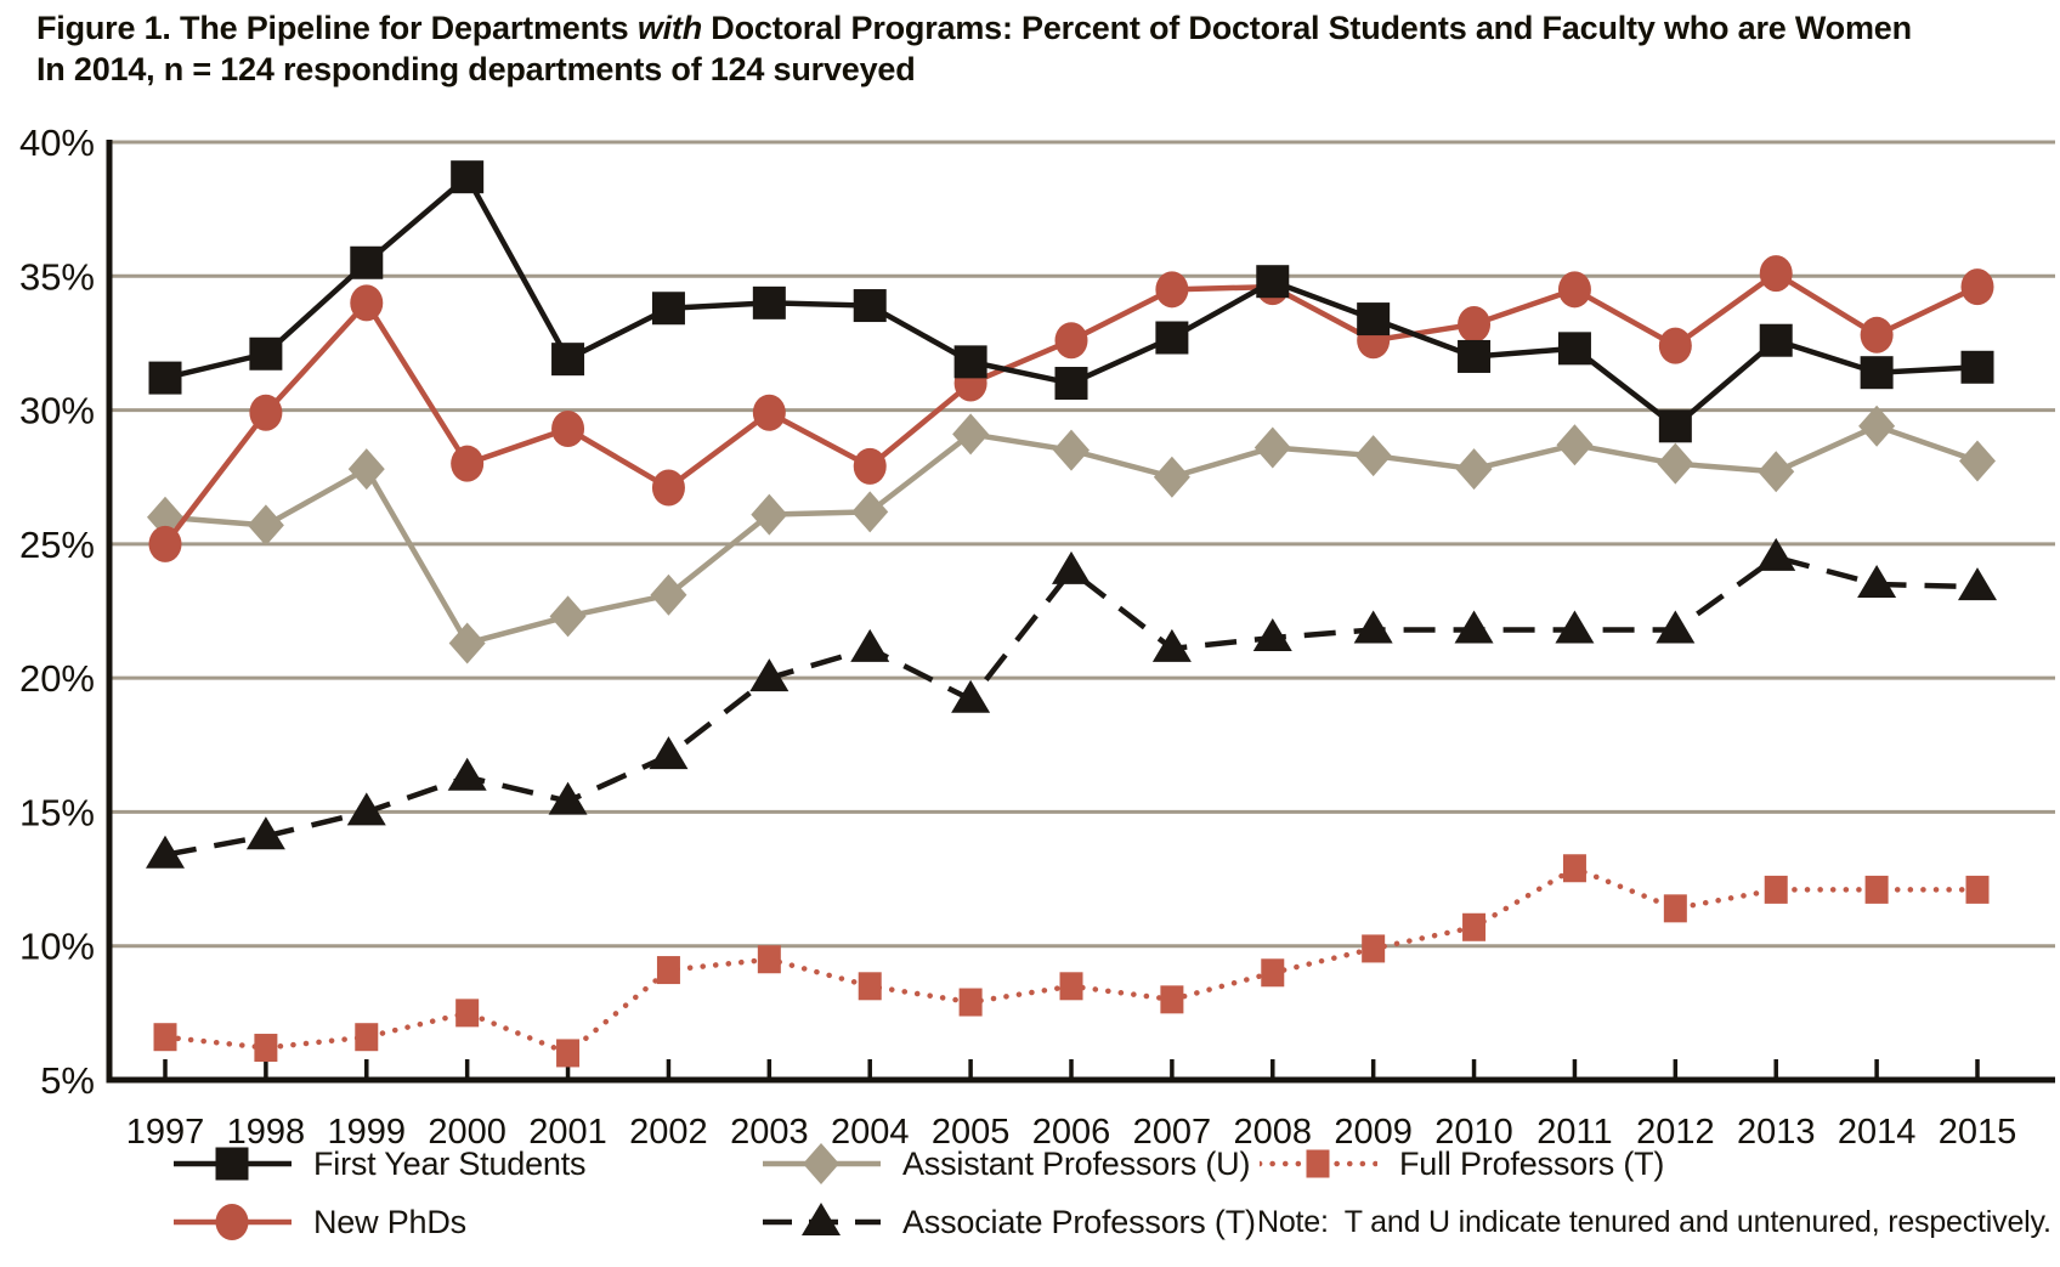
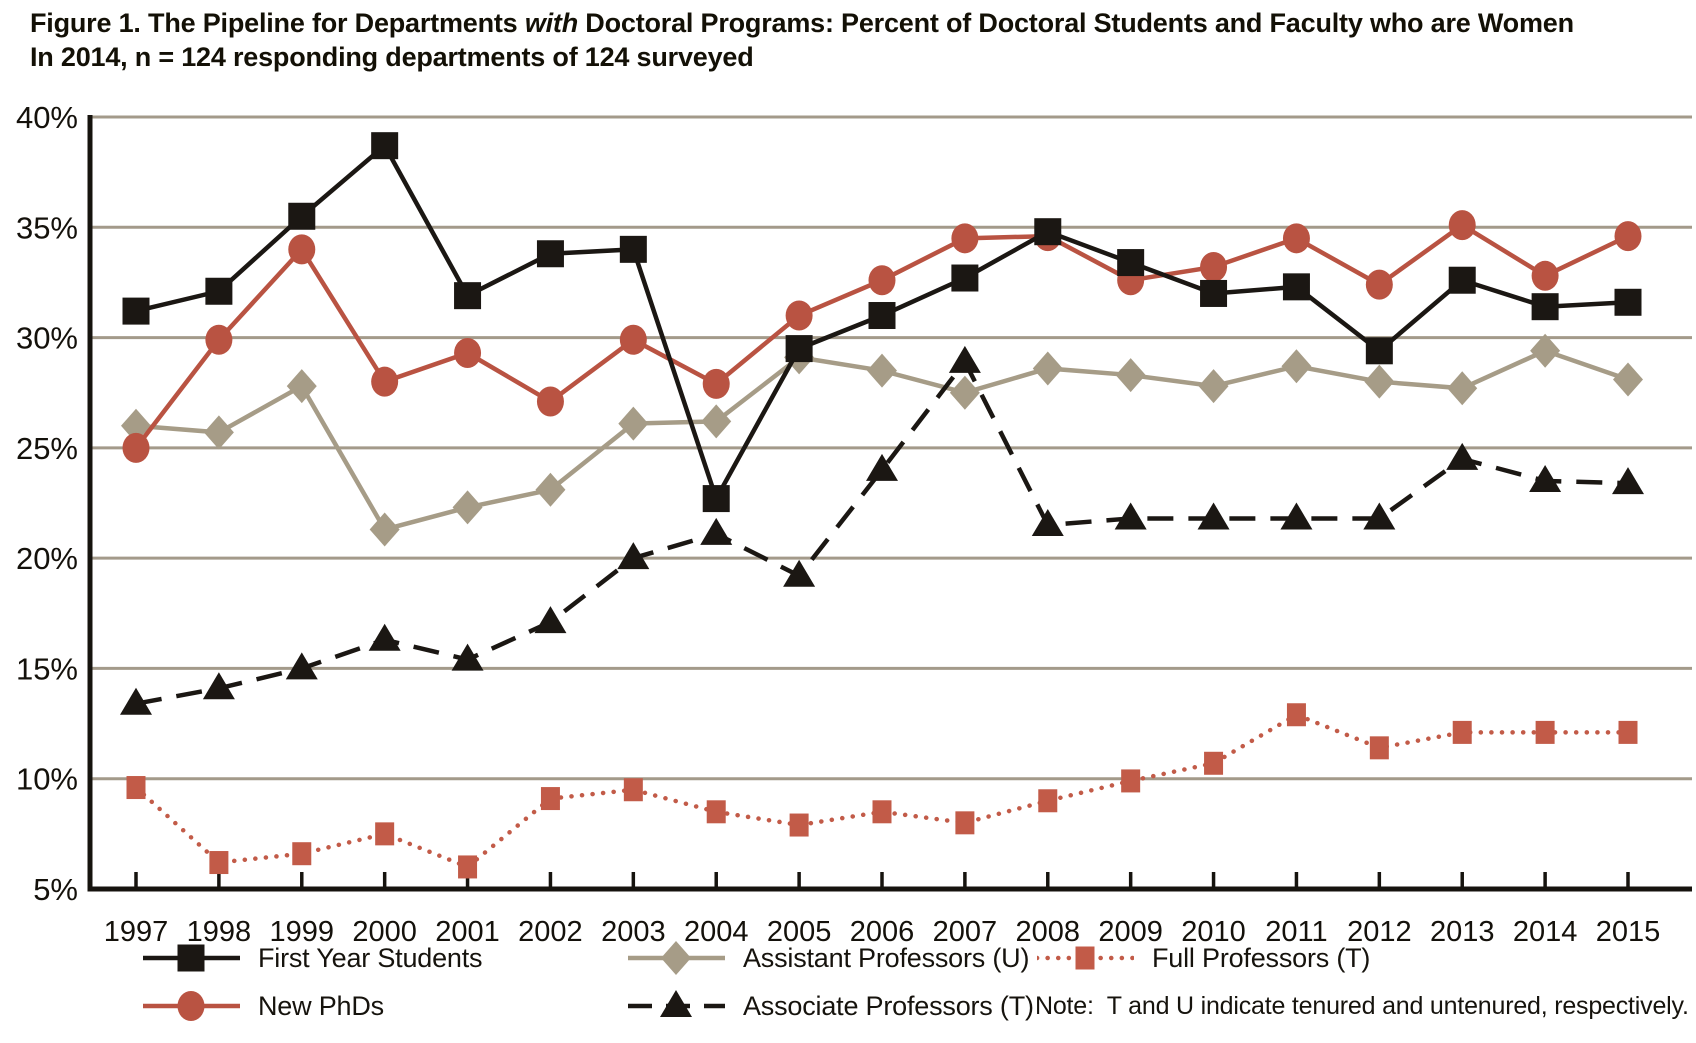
Full Professors (T)/1997: 6.6% -> 9.6%
First Year Students/2004: 33.9% -> 22.7%
First Year Students/2005: 31.8% -> 29.5%
Associate Professors (T)/2007: 21.1% -> 28.9%
